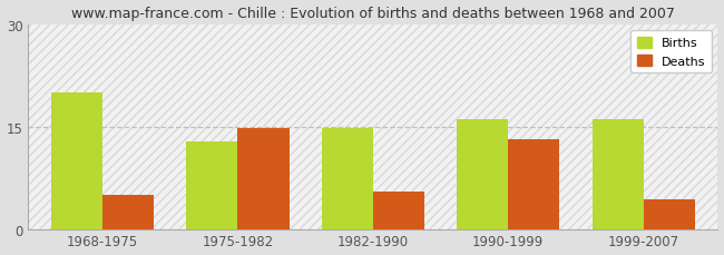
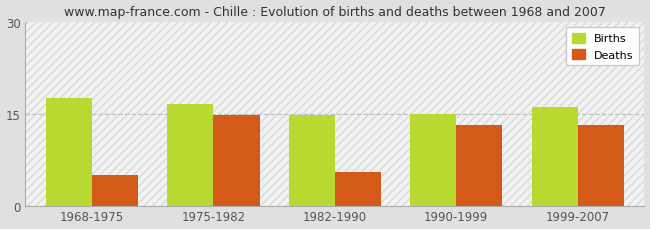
Births/1968-1975: 20.0 -> 17.5
Births/1975-1982: 12.8 -> 16.5
Births/1990-1999: 16.0 -> 15.0
Deaths/1999-2007: 4.4 -> 13.1
